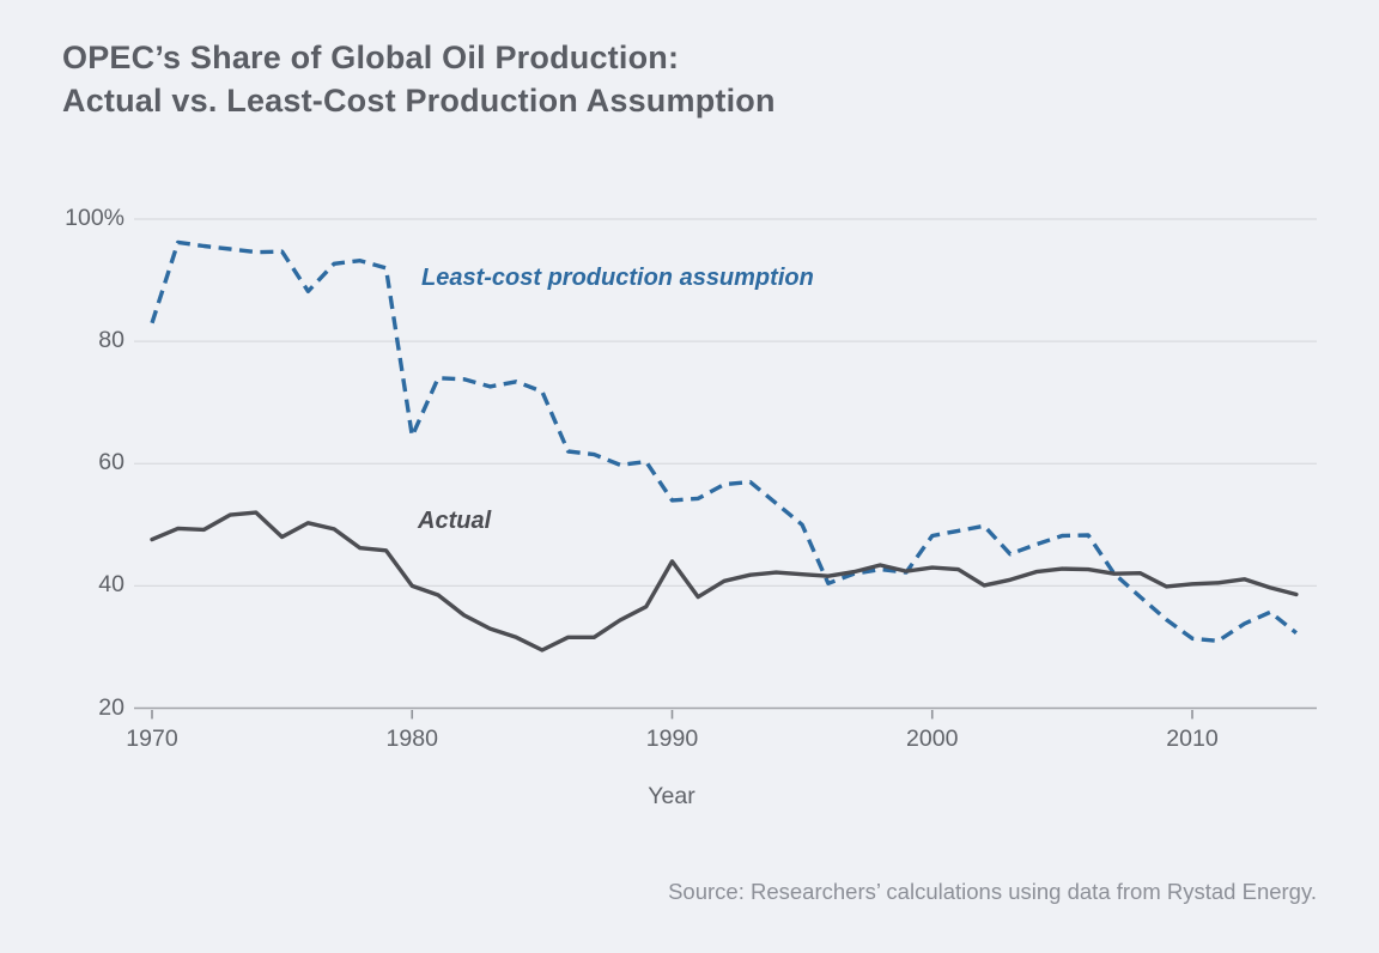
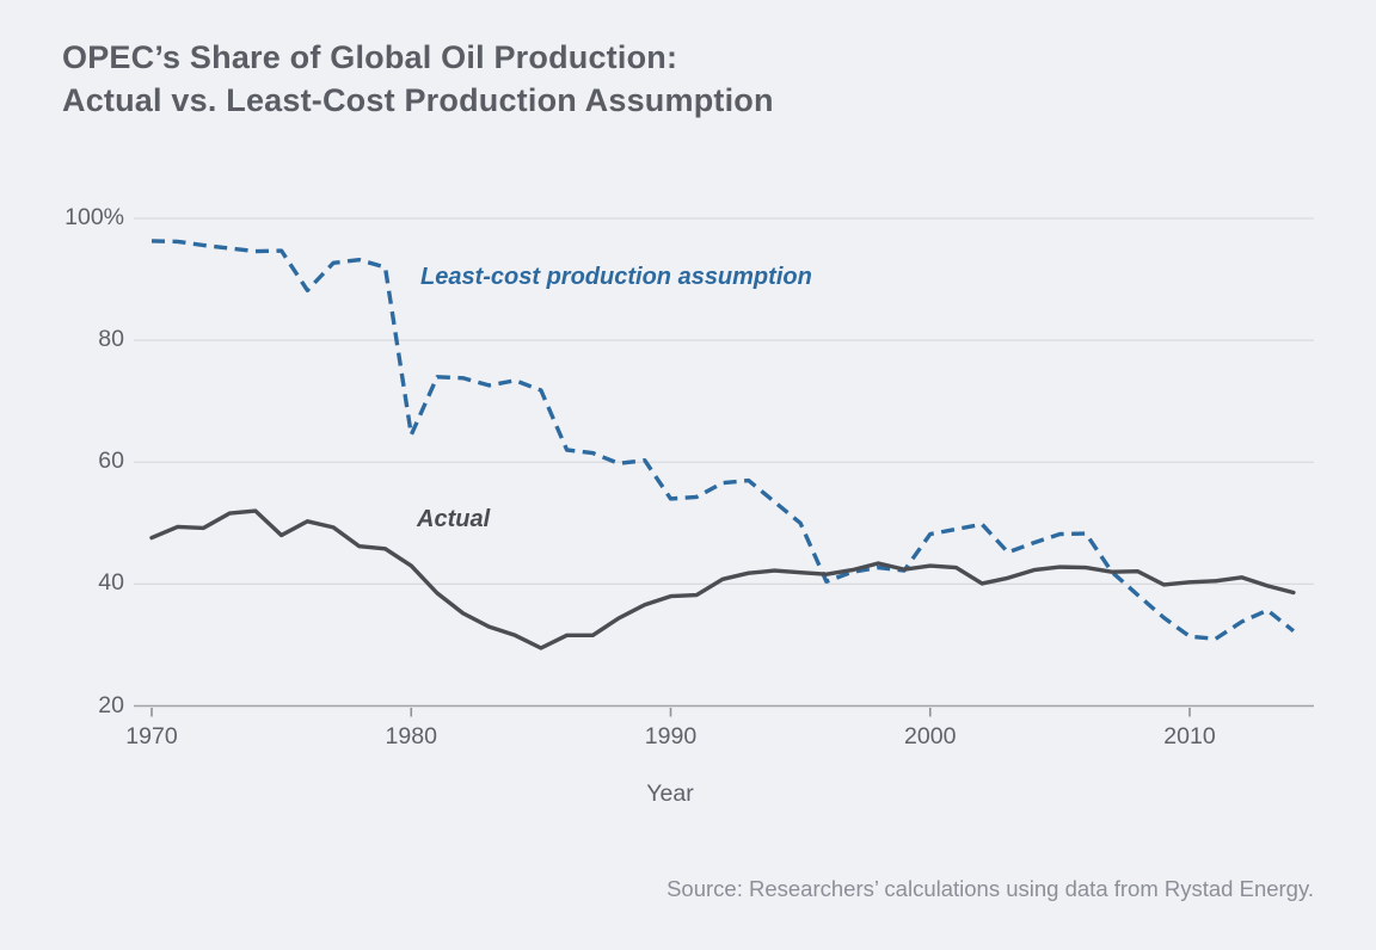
Least-cost production assumption/1970: 83% -> 96%
Actual/1980: 40% -> 43%
Actual/1990: 44% -> 38%
